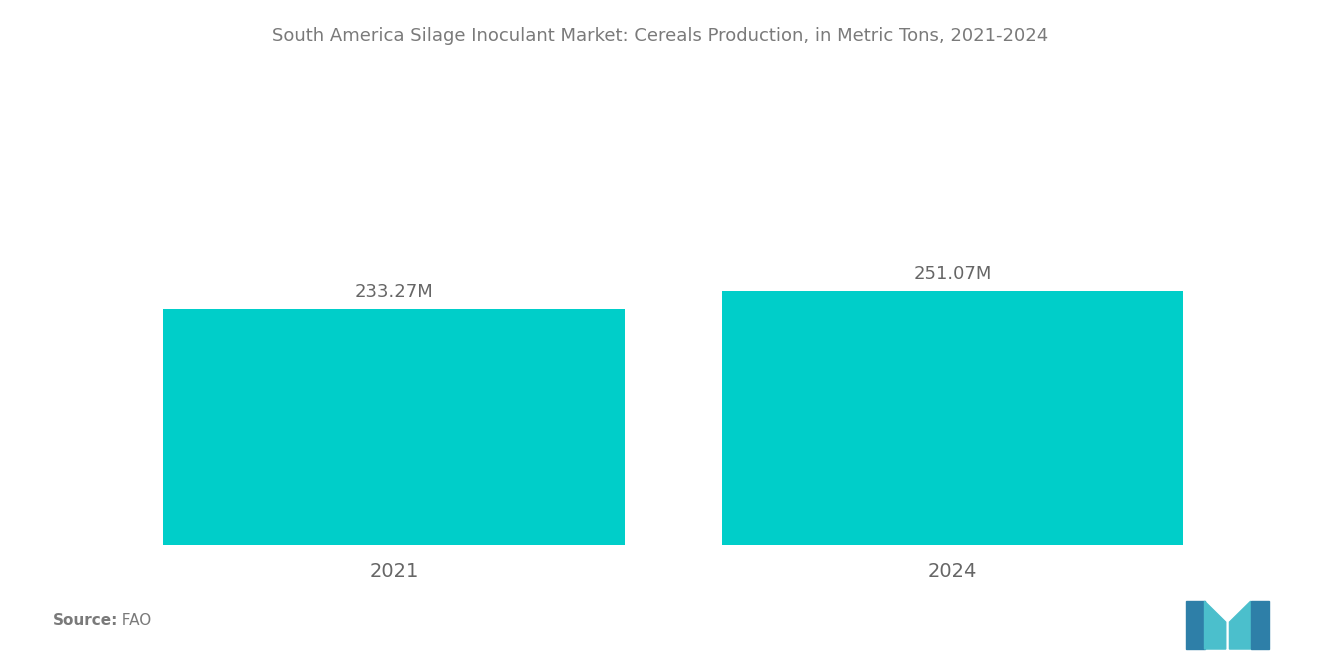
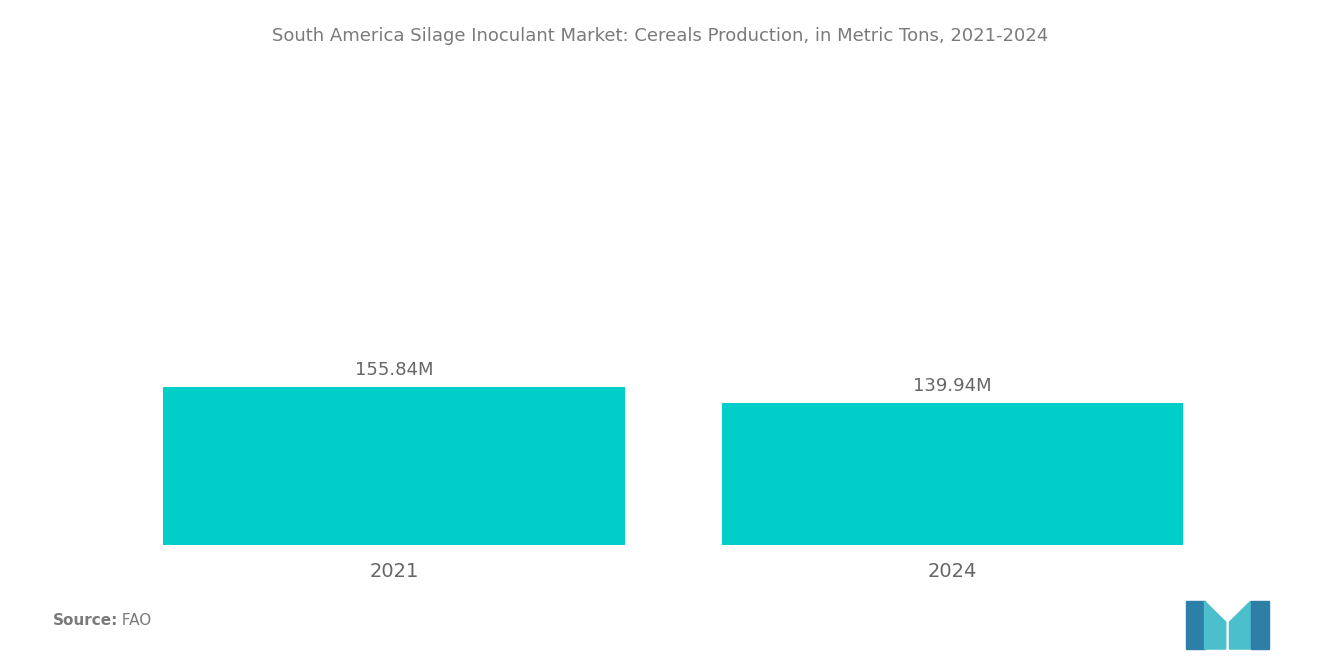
2021: 233.27M -> 155.84M
2024: 251.07M -> 139.94M
